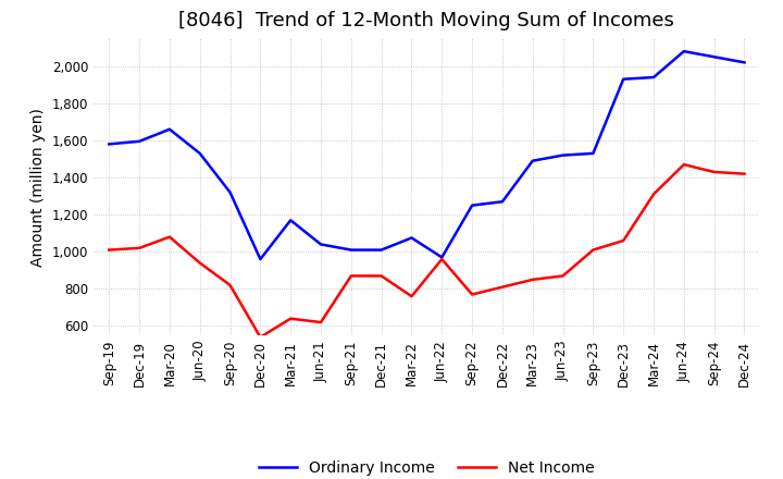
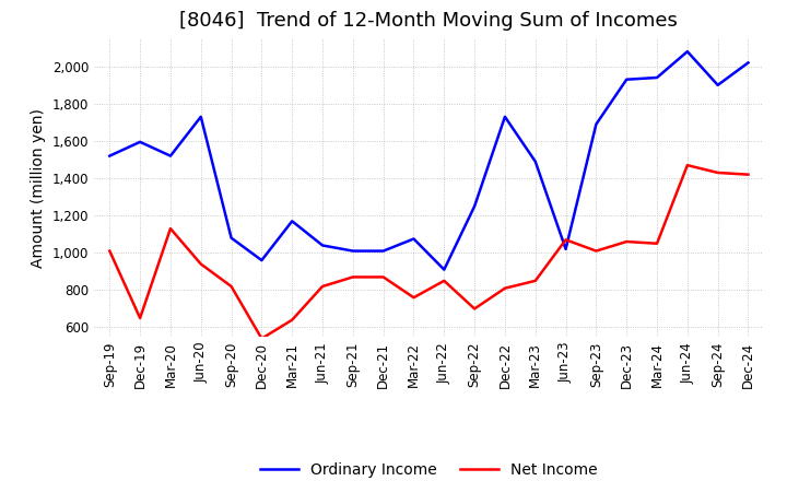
Ordinary Income/Sep-19: 1,580 -> 1,520
Net Income/Dec-19: 1,020 -> 650
Ordinary Income/Mar-20: 1,660 -> 1,520
Net Income/Mar-20: 1,080 -> 1,130
Ordinary Income/Jun-20: 1,530 -> 1,730
Ordinary Income/Sep-20: 1,320 -> 1,080
Net Income/Jun-21: 620 -> 820
Ordinary Income/Jun-22: 970 -> 910
Net Income/Jun-22: 960 -> 850
Net Income/Sep-22: 770 -> 700
Ordinary Income/Dec-22: 1,270 -> 1,730
Ordinary Income/Jun-23: 1,520 -> 1,020
Net Income/Jun-23: 870 -> 1,070
Ordinary Income/Sep-23: 1,530 -> 1,690
Net Income/Mar-24: 1,310 -> 1,050
Ordinary Income/Sep-24: 2,050 -> 1,900
